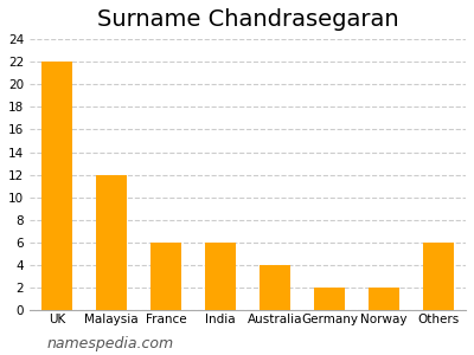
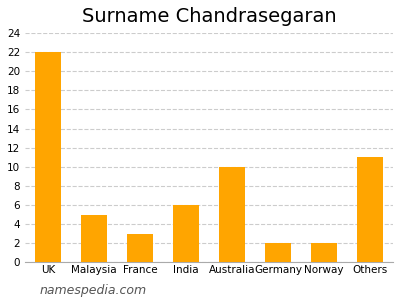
Malaysia: 12 -> 5
France: 6 -> 3
Australia: 4 -> 10
Others: 6 -> 11
